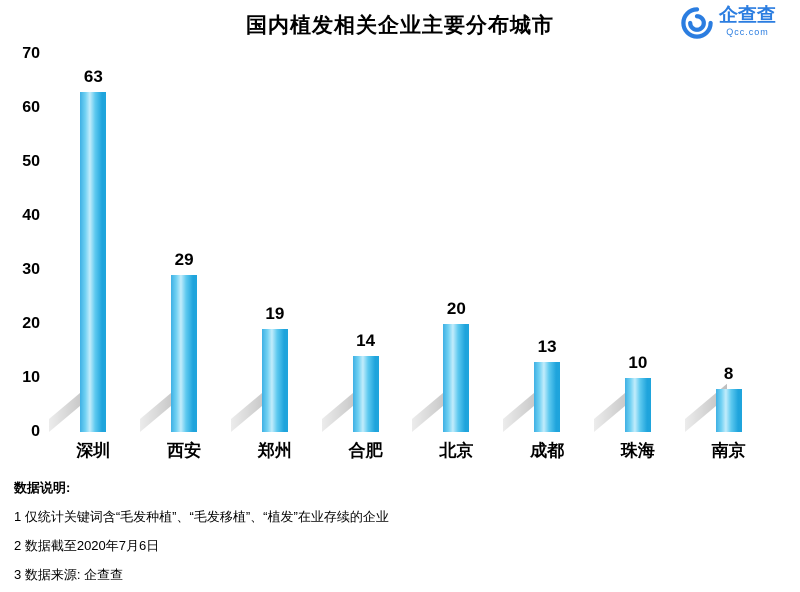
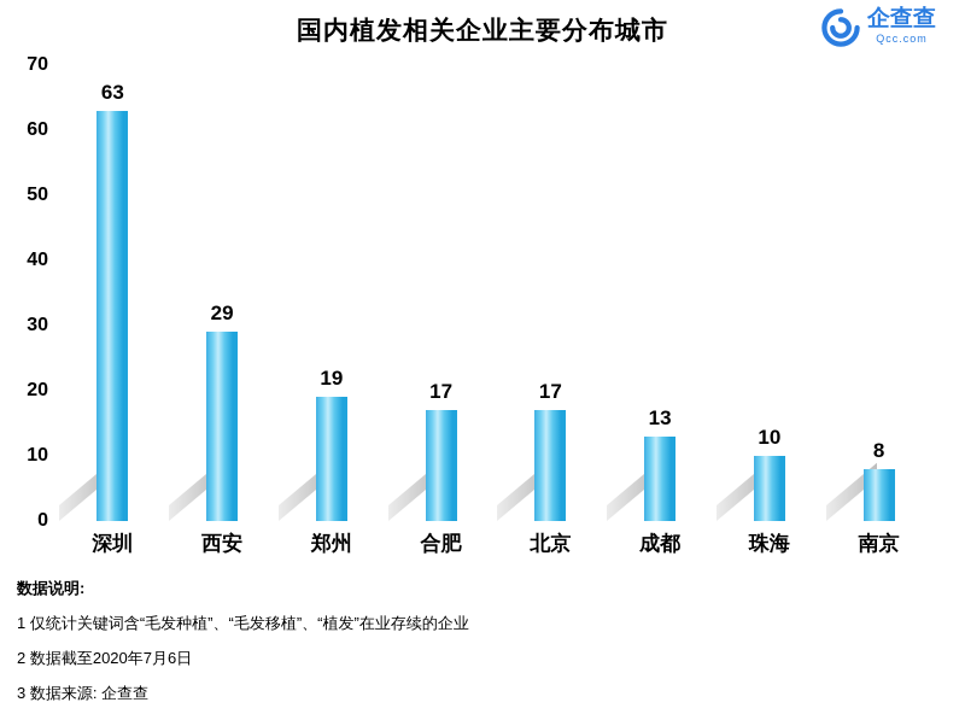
合肥: 14 -> 17
北京: 20 -> 17
